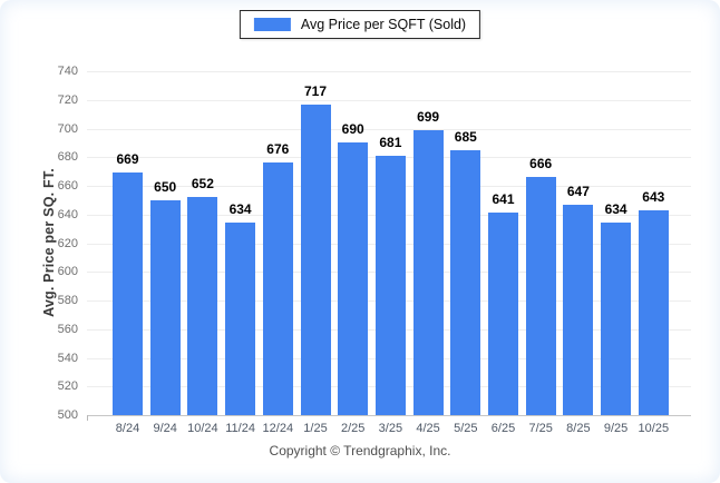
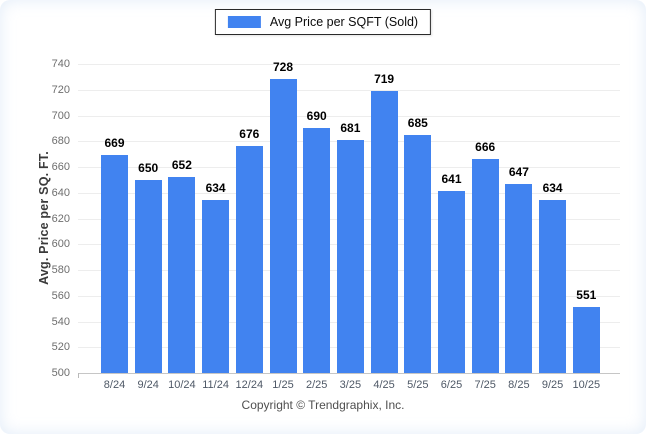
1/25: 717 -> 728
4/25: 699 -> 719
10/25: 643 -> 551
